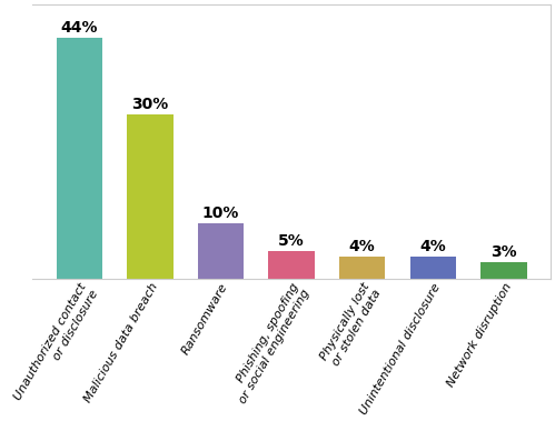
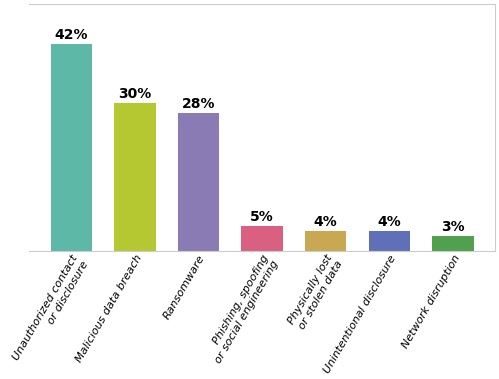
Unauthorized contact or disclosure: 44% -> 42%
Ransomware: 10% -> 28%
